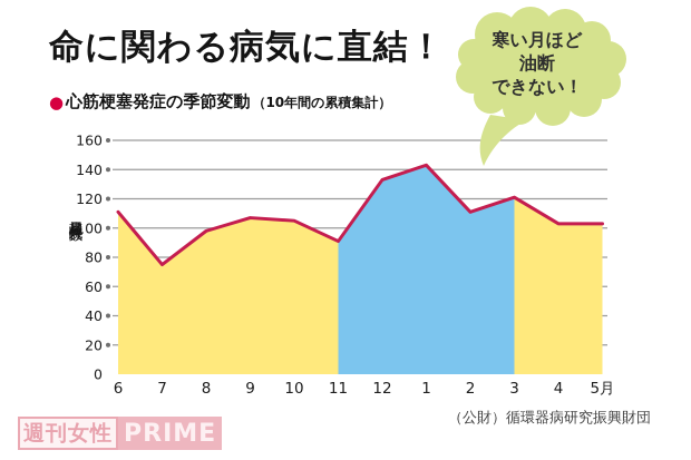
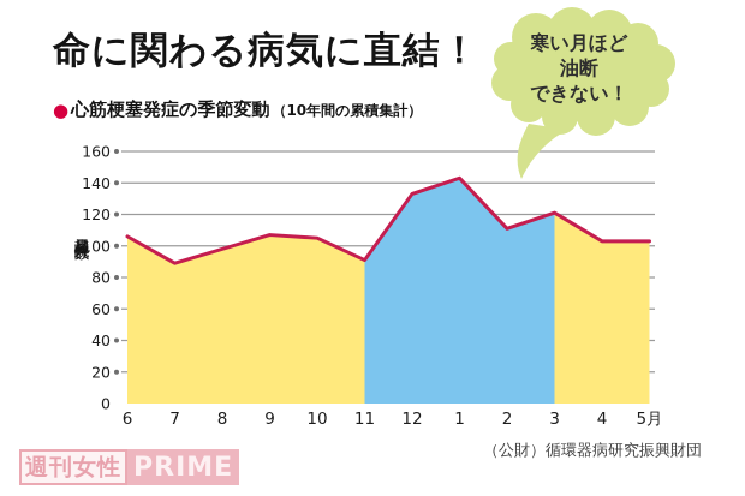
6: 111 -> 106
7: 75 -> 89
